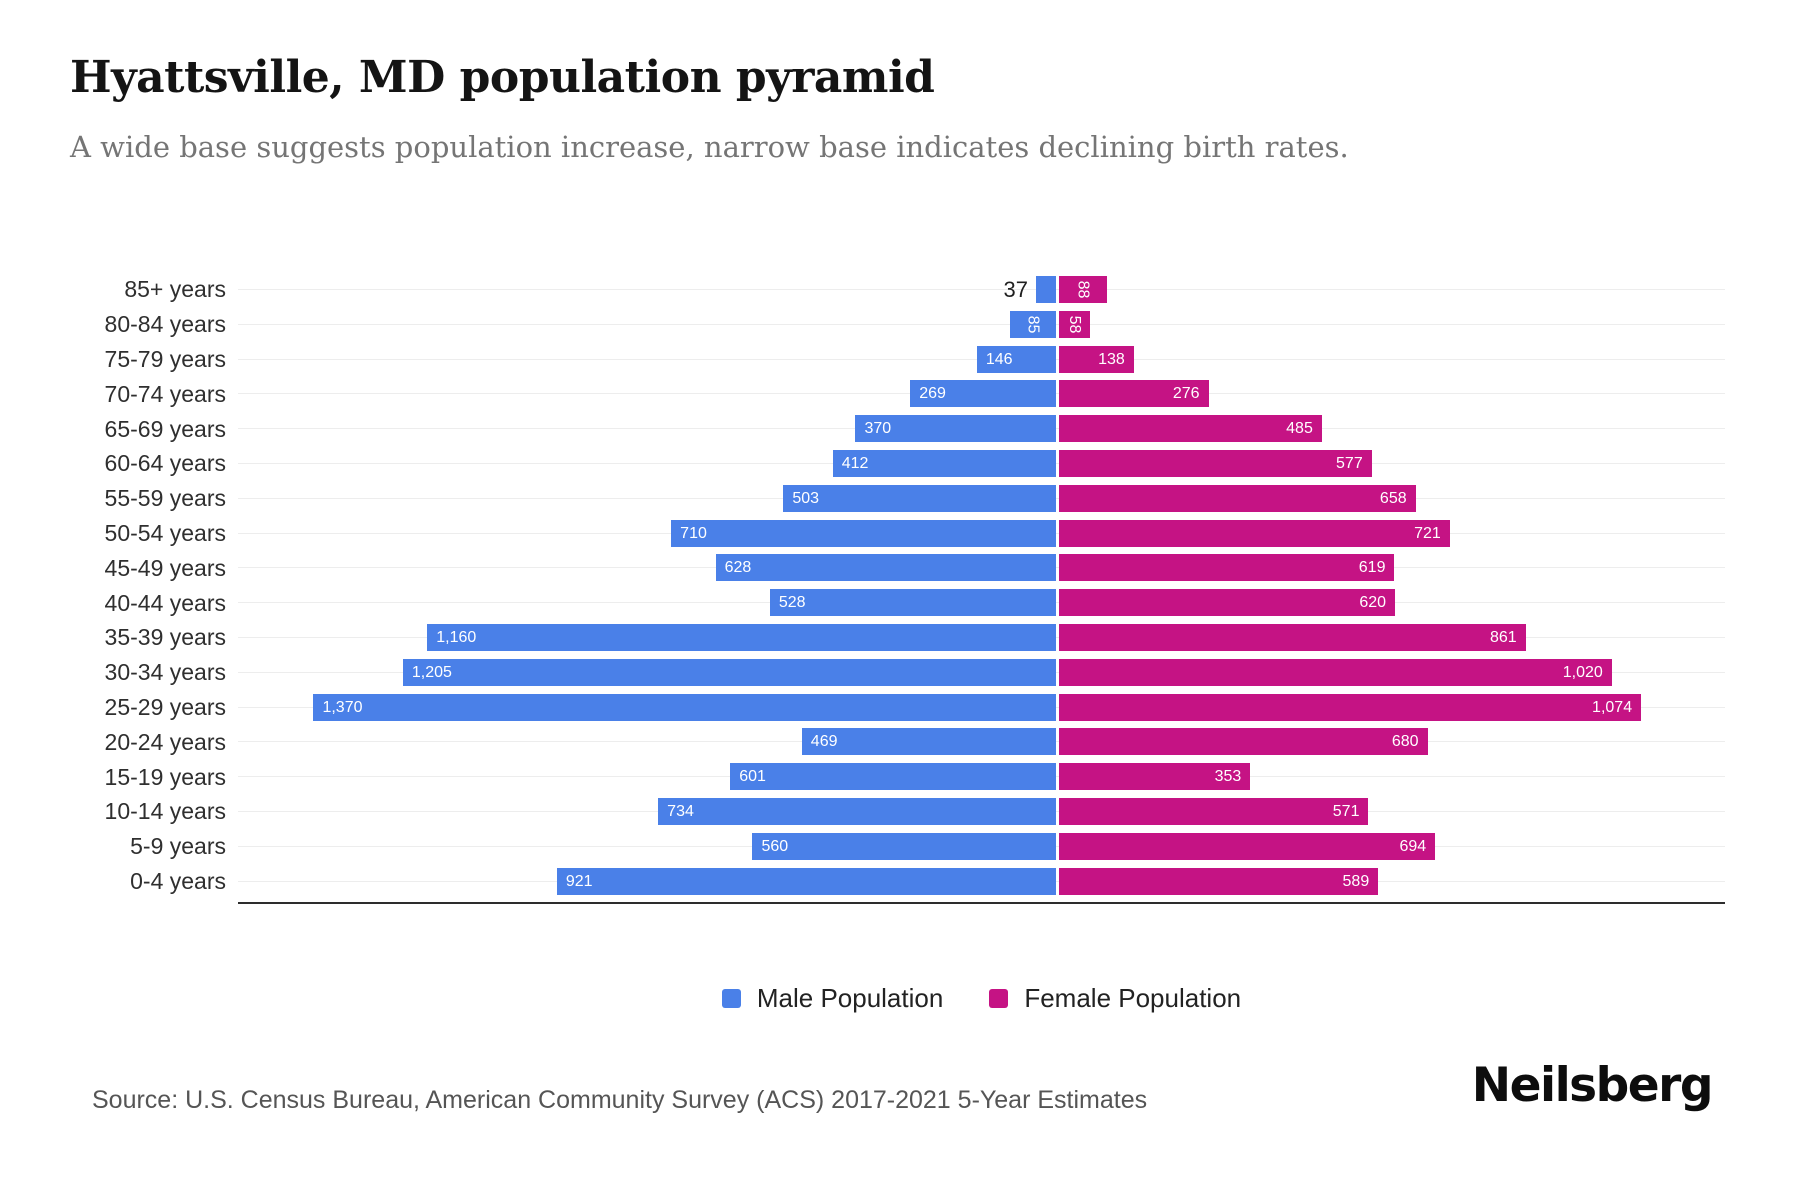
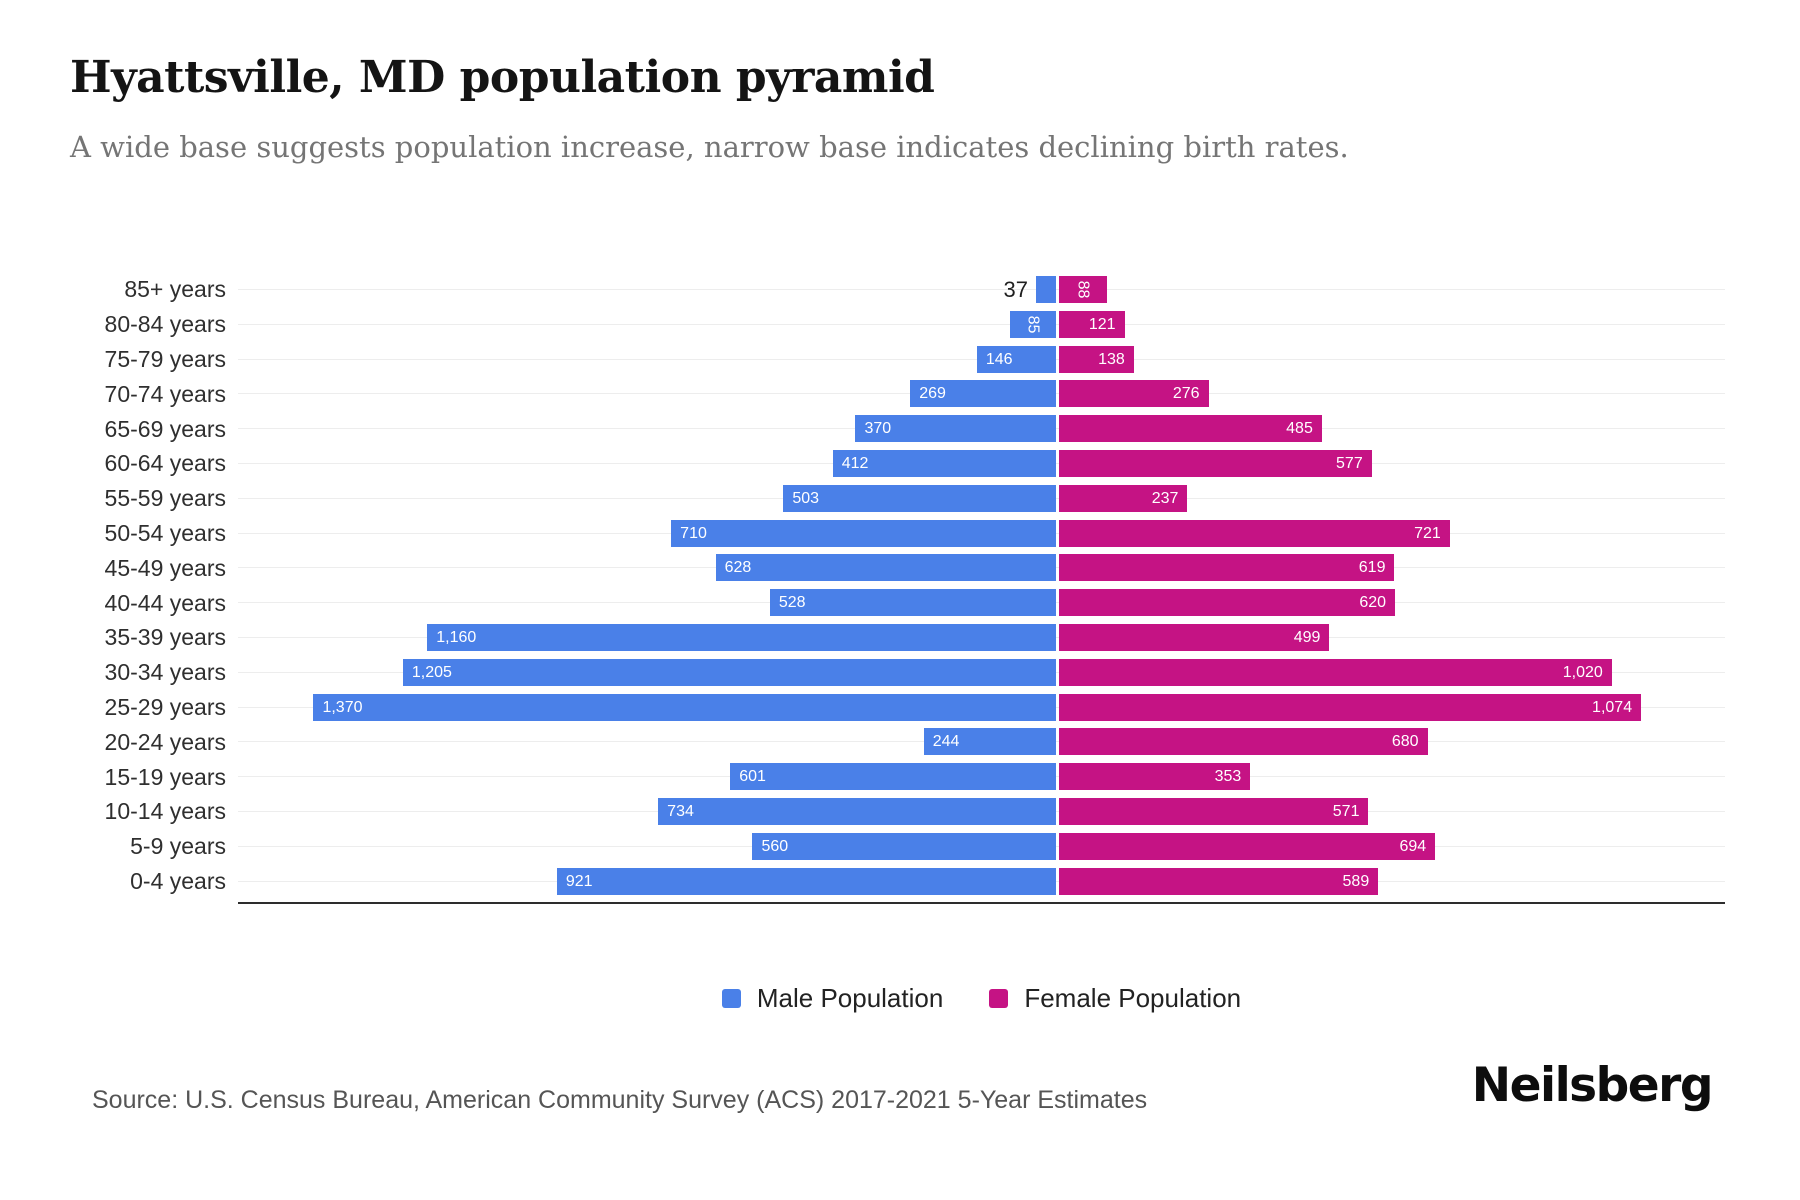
Female Population/80-84 years: 58 -> 121
Female Population/55-59 years: 658 -> 237
Female Population/35-39 years: 861 -> 499
Male Population/20-24 years: 469 -> 244
